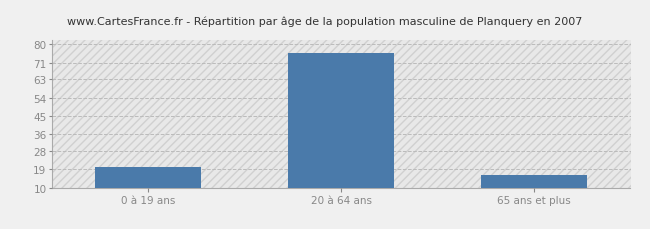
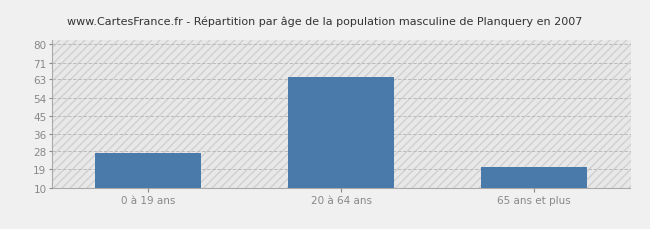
0 à 19 ans: 20 -> 27
20 à 64 ans: 76 -> 64
65 ans et plus: 16 -> 20
